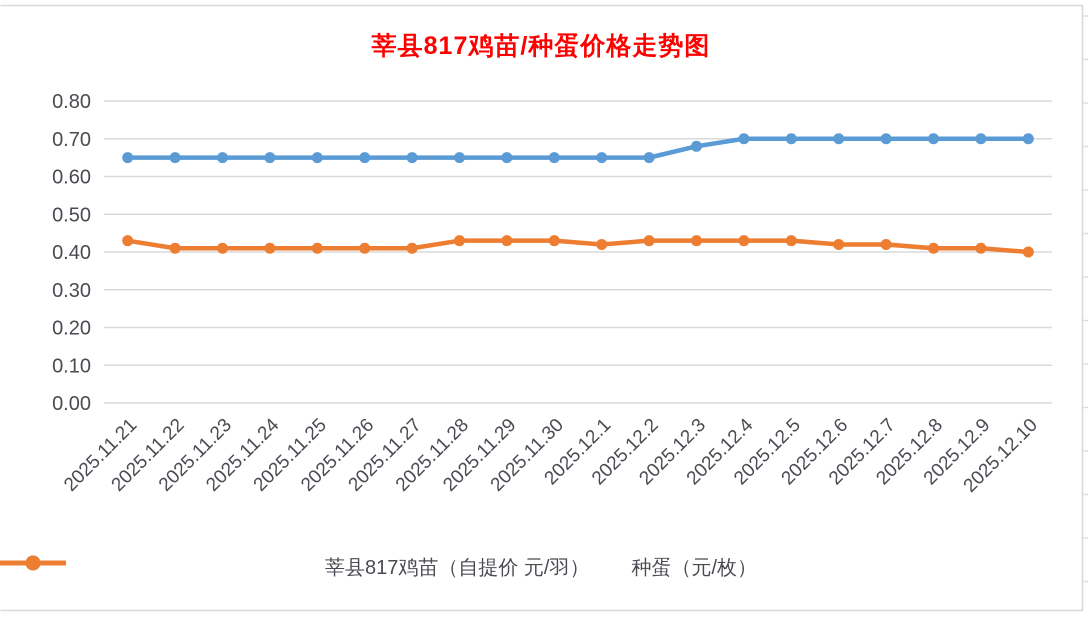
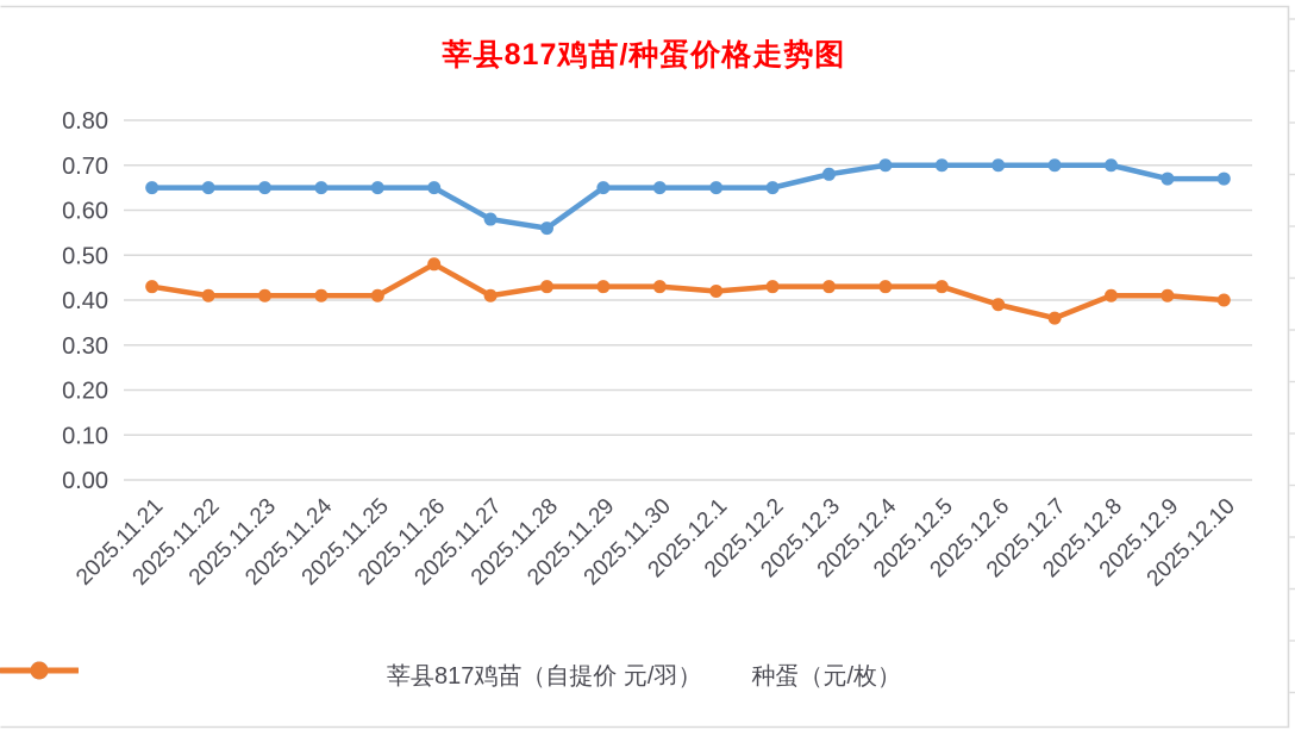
种蛋（元/枚）/2025.11.26: 0.41 -> 0.48
莘县817鸡苗（自提价 元/羽）/2025.11.27: 0.65 -> 0.58
莘县817鸡苗（自提价 元/羽）/2025.11.28: 0.65 -> 0.56
种蛋（元/枚）/2025.12.6: 0.42 -> 0.39
种蛋（元/枚）/2025.12.7: 0.42 -> 0.36
莘县817鸡苗（自提价 元/羽）/2025.12.9: 0.70 -> 0.67
莘县817鸡苗（自提价 元/羽）/2025.12.10: 0.70 -> 0.67
